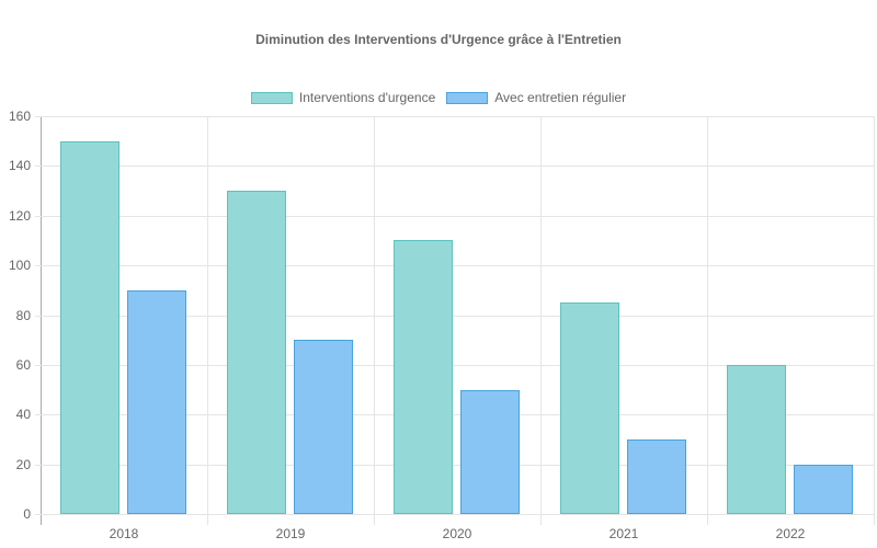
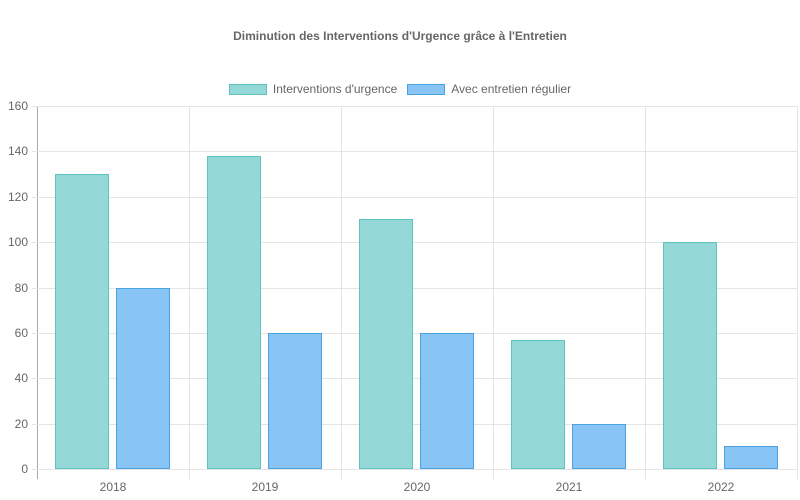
Interventions d'urgence/2018: 150 -> 130
Avec entretien régulier/2018: 90 -> 80
Interventions d'urgence/2019: 130 -> 138
Avec entretien régulier/2019: 70 -> 60
Avec entretien régulier/2020: 50 -> 60
Interventions d'urgence/2021: 85 -> 57
Avec entretien régulier/2021: 30 -> 20
Interventions d'urgence/2022: 60 -> 100
Avec entretien régulier/2022: 20 -> 10
